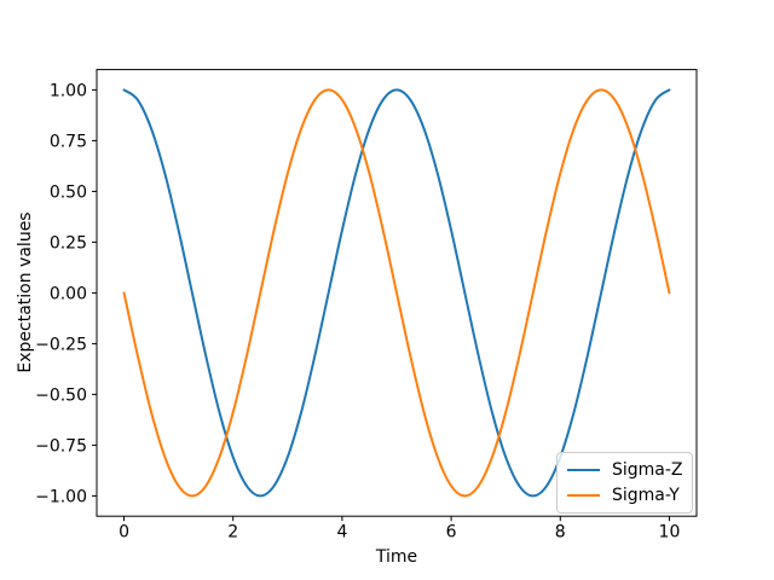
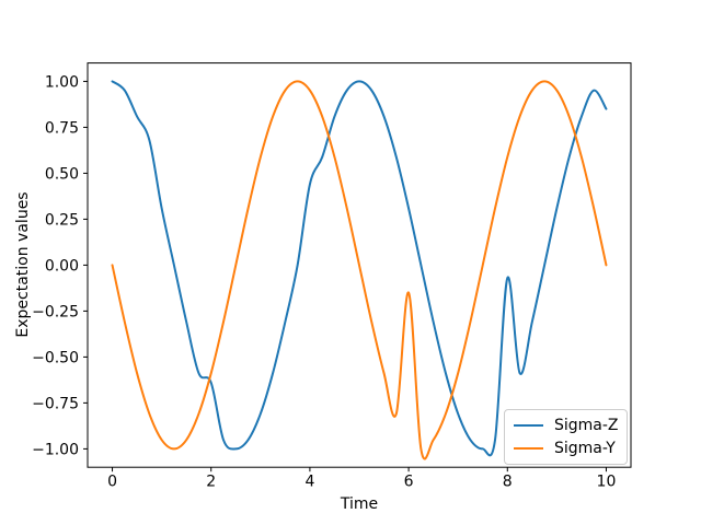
Sigma-Z/0.75: 0.59 -> 0.68
Sigma-Z/2: -0.81 -> -0.64
Sigma-Z/4: 0.31 -> 0.44
Sigma-Y/6: -0.95 -> -0.15
Sigma-Z/8: -0.81 -> -0.07
Sigma-Z/10: 1.00 -> 0.85
